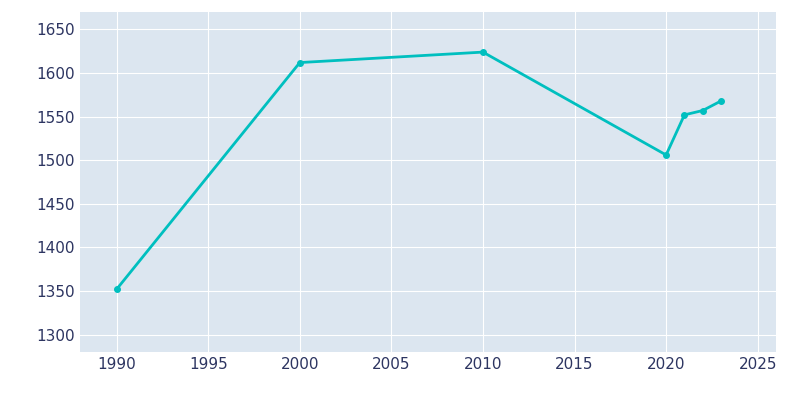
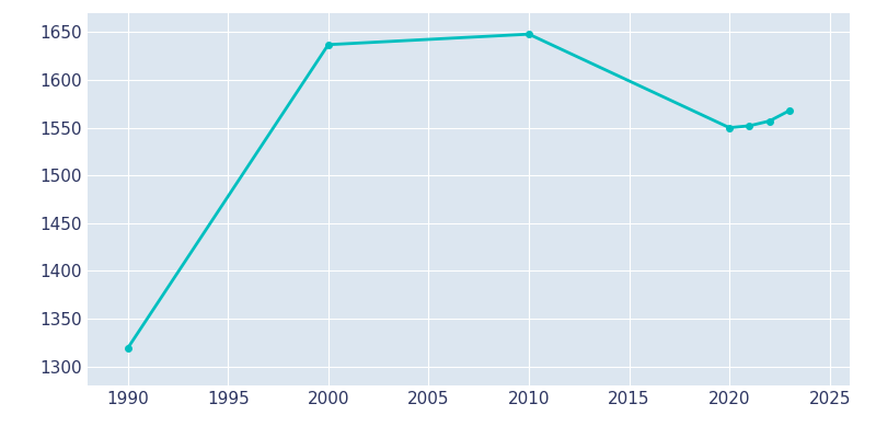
1990: 1352 -> 1319
2000: 1612 -> 1637
2010: 1624 -> 1648
2020: 1506 -> 1550
